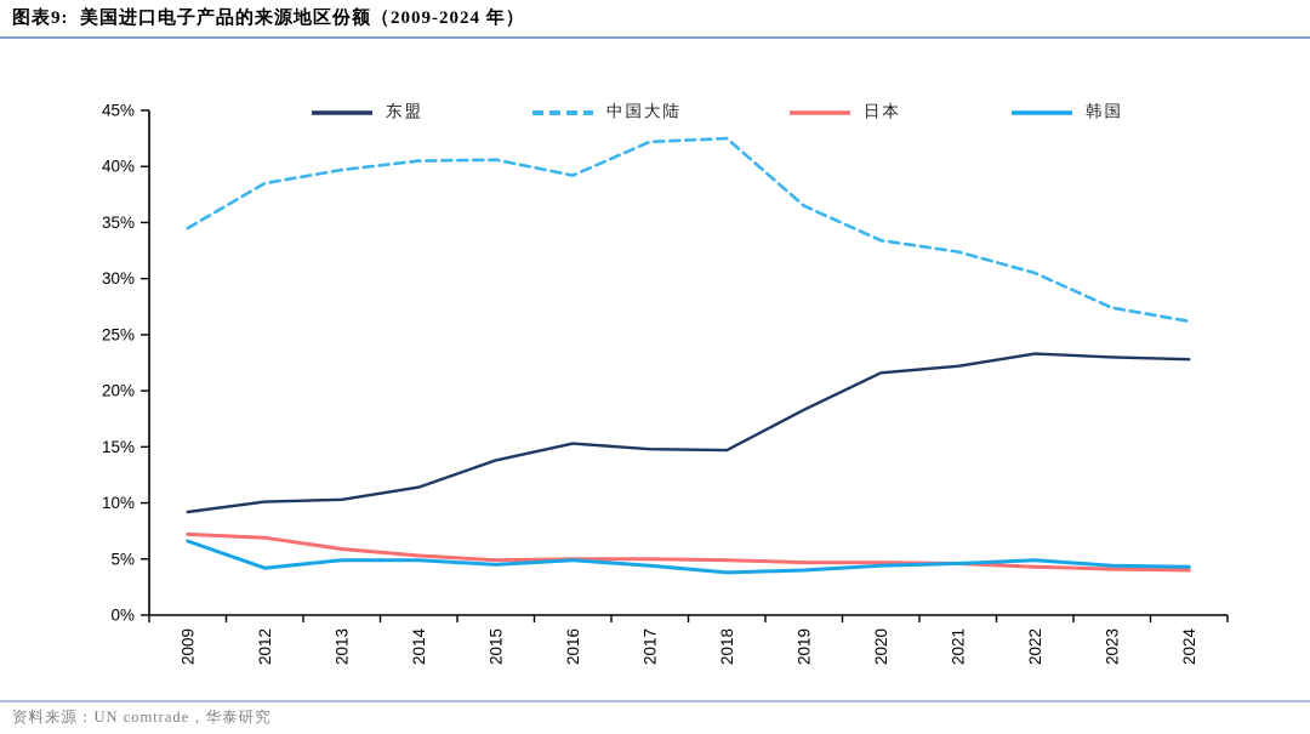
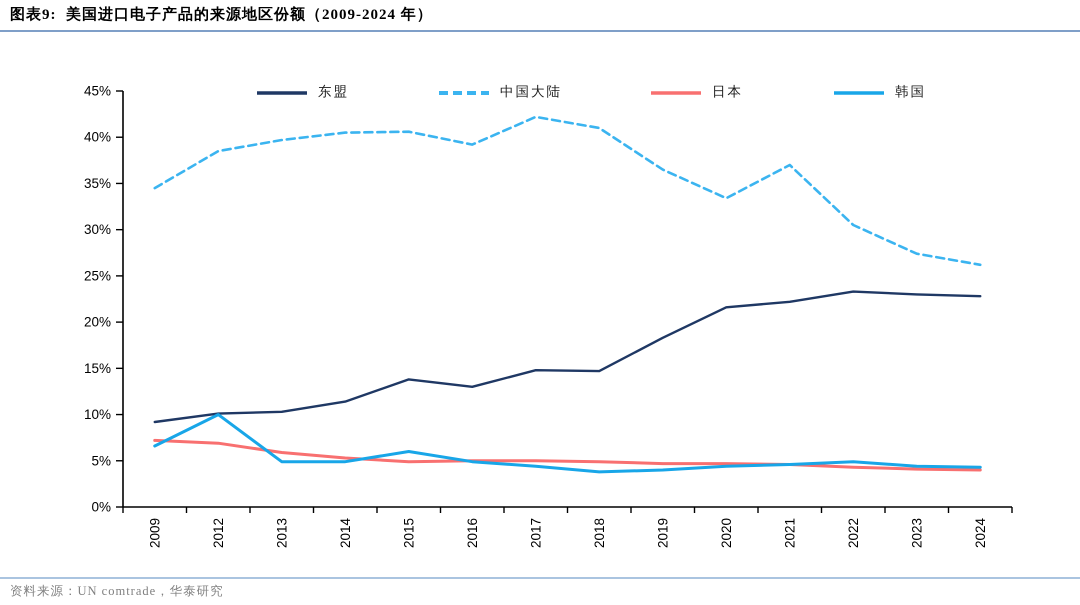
韩国/2012: 4% -> 10%
韩国/2015: 4% -> 6%
东盟/2016: 15% -> 13%
中国大陆/2018: 42% -> 41%
中国大陆/2021: 32% -> 37%
